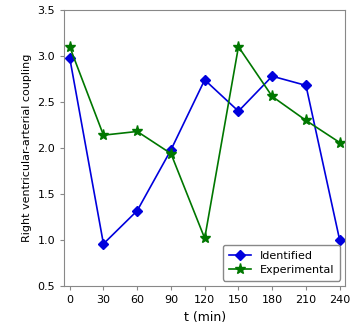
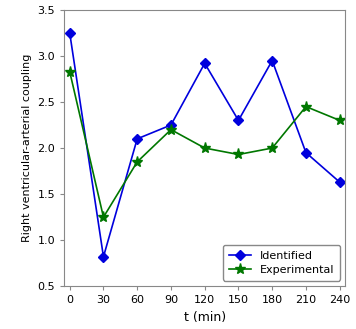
Identified/0: 2.98 -> 3.25
Experimental/0: 3.10 -> 2.83
Identified/30: 0.96 -> 0.82
Experimental/30: 2.14 -> 1.25
Identified/60: 1.32 -> 2.10
Experimental/60: 2.18 -> 1.85
Identified/90: 1.98 -> 2.25
Experimental/90: 1.94 -> 2.20
Identified/120: 2.74 -> 2.92
Experimental/120: 1.02 -> 2.00
Identified/150: 2.40 -> 2.30
Experimental/150: 3.10 -> 1.93
Identified/180: 2.78 -> 2.95
Experimental/180: 2.56 -> 2.00
Identified/210: 2.68 -> 1.95
Experimental/210: 2.30 -> 2.45
Identified/240: 1.00 -> 1.63
Experimental/240: 2.06 -> 2.30
